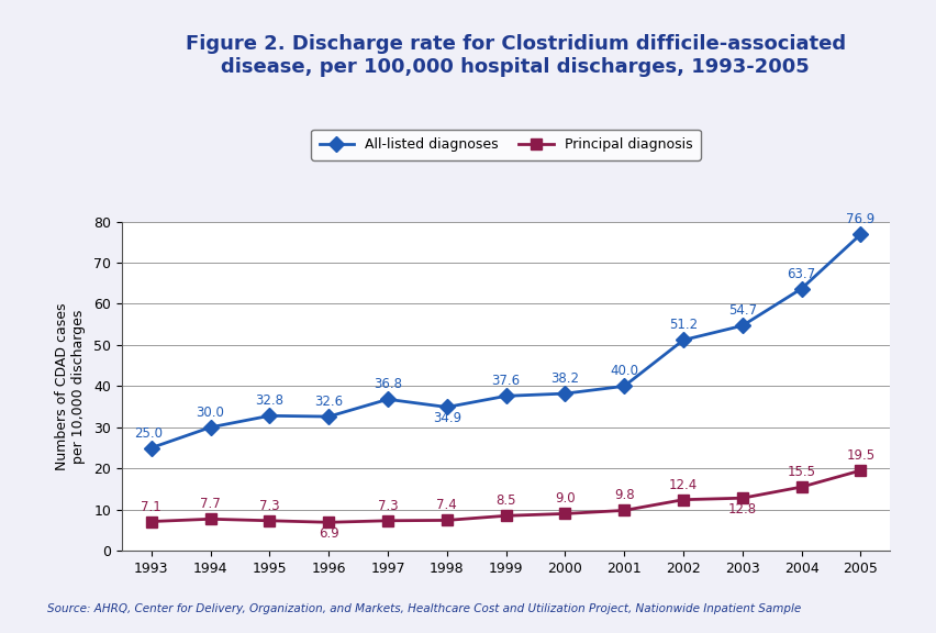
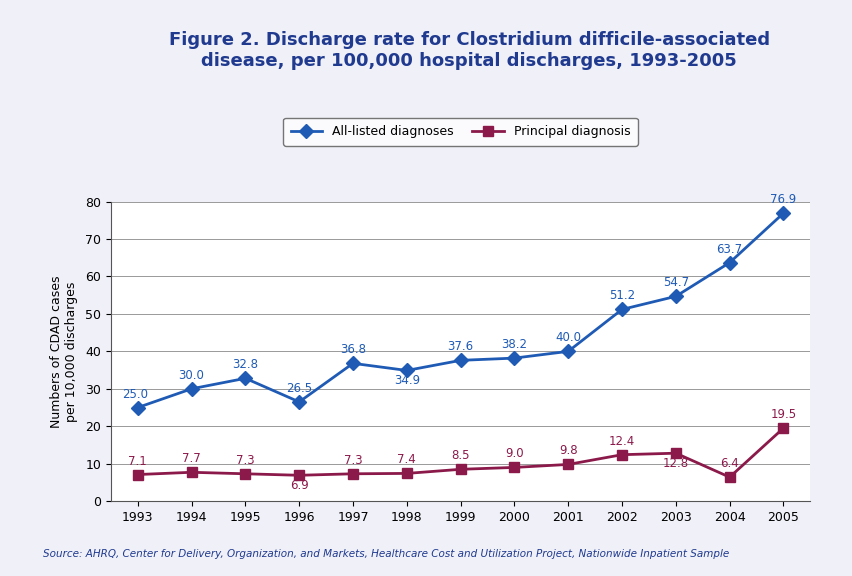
All-listed diagnoses/1996: 32.6 -> 26.5
Principal diagnosis/2004: 15.5 -> 6.4
